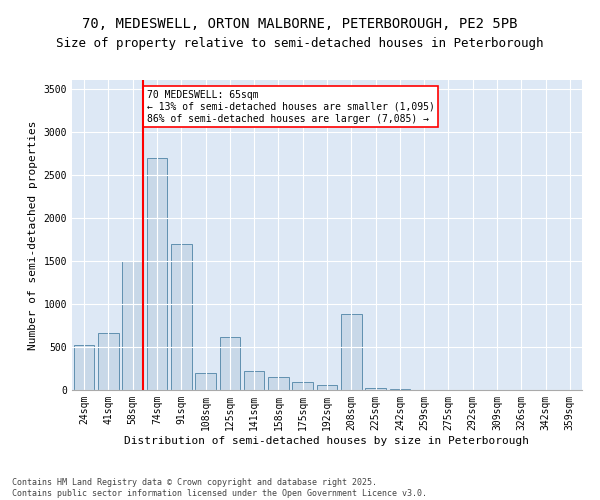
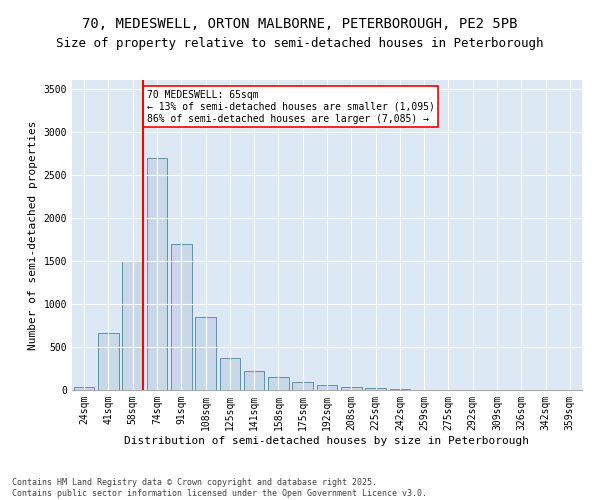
24sqm: 520 -> 40
108sqm: 200 -> 850
125sqm: 620 -> 380
208sqm: 880 -> 40
